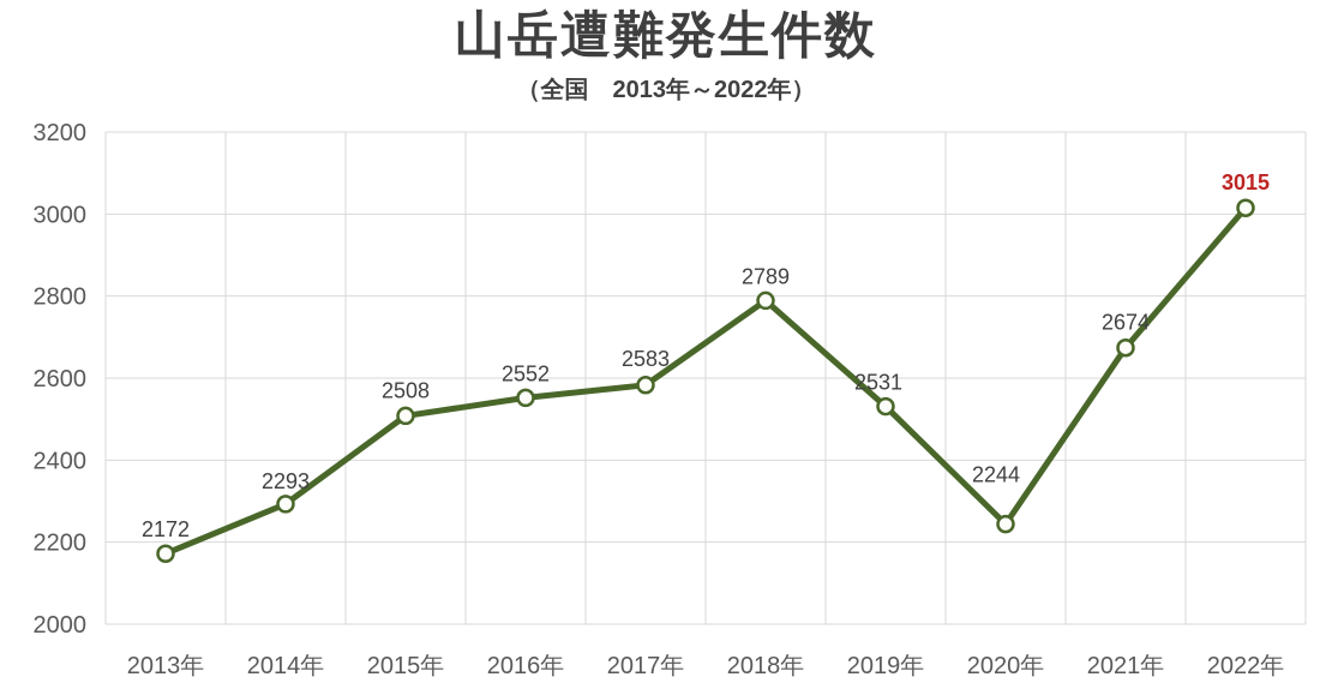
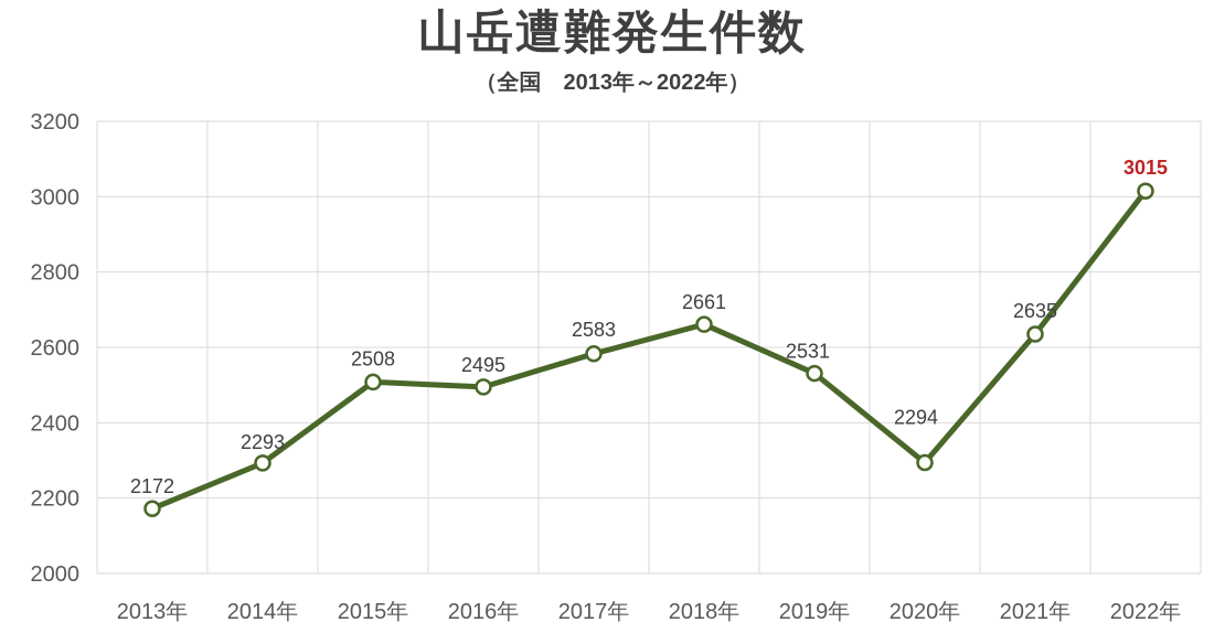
2016年: 2552 -> 2495
2018年: 2789 -> 2661
2020年: 2244 -> 2294
2021年: 2674 -> 2635
